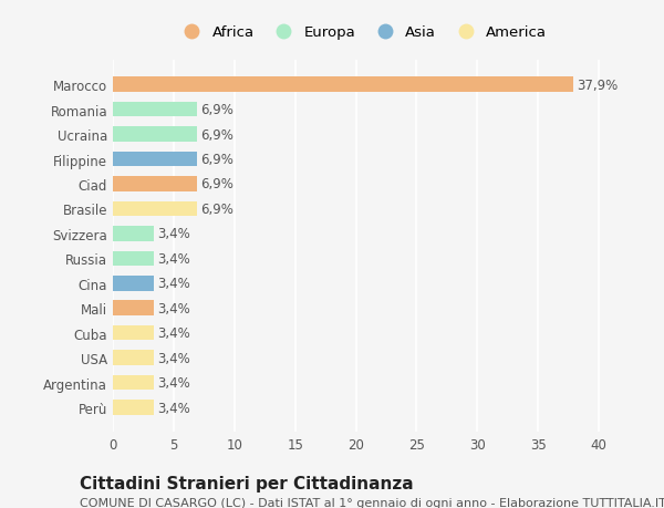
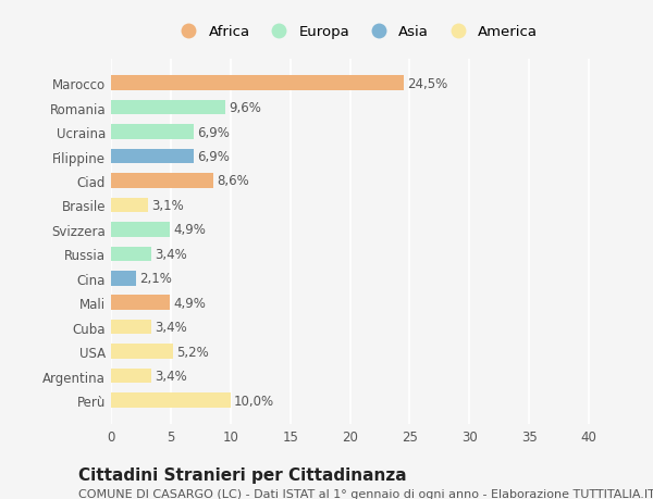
Marocco: 37,9% -> 24,5%
Romania: 6,9% -> 9,6%
Ciad: 6,9% -> 8,6%
Brasile: 6,9% -> 3,1%
Svizzera: 3,4% -> 4,9%
Cina: 3,4% -> 2,1%
Mali: 3,4% -> 4,9%
USA: 3,4% -> 5,2%
Perù: 3,4% -> 10,0%
